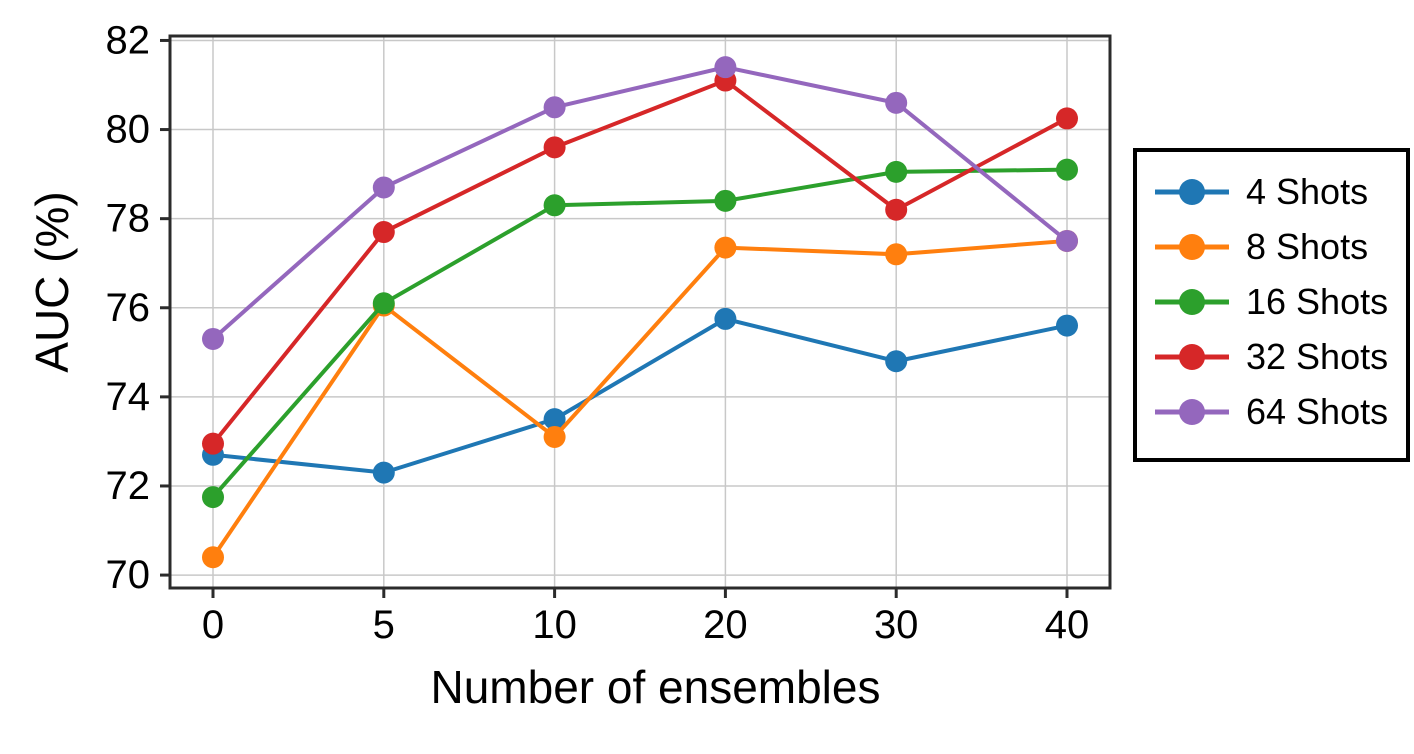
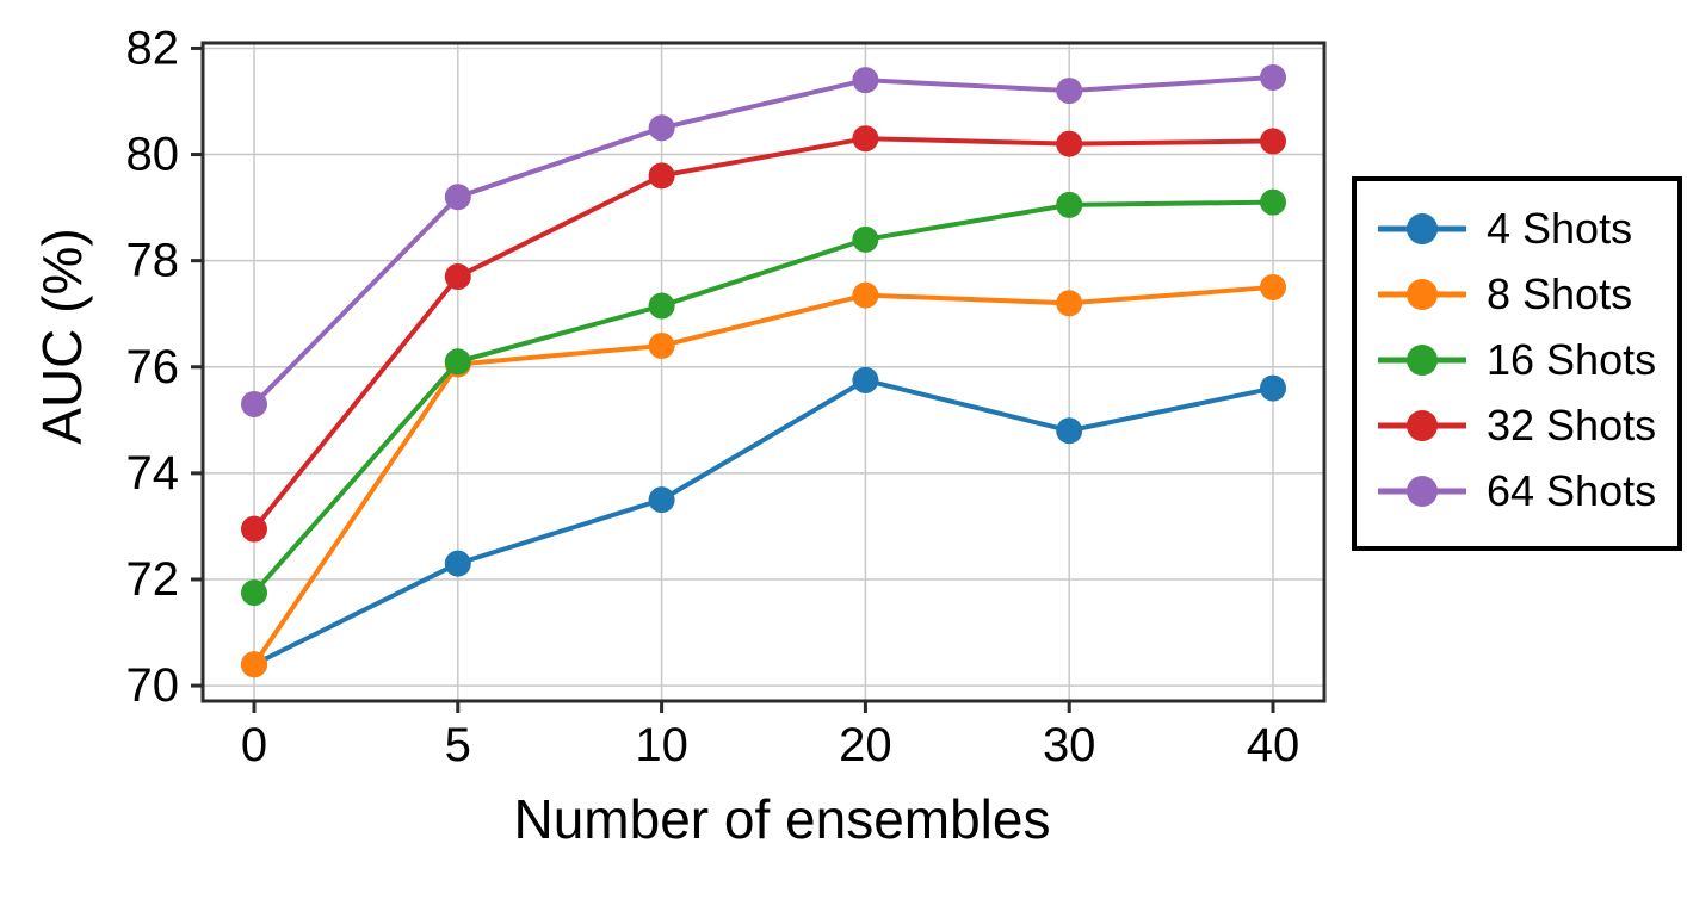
4 Shots/0: 72.7 -> 70.4
64 Shots/5: 78.7 -> 79.2
8 Shots/10: 73.1 -> 76.4
16 Shots/10: 78.3 -> 77.2
32 Shots/20: 81.1 -> 80.3
32 Shots/30: 78.2 -> 80.2
64 Shots/30: 80.6 -> 81.2
64 Shots/40: 77.5 -> 81.5
